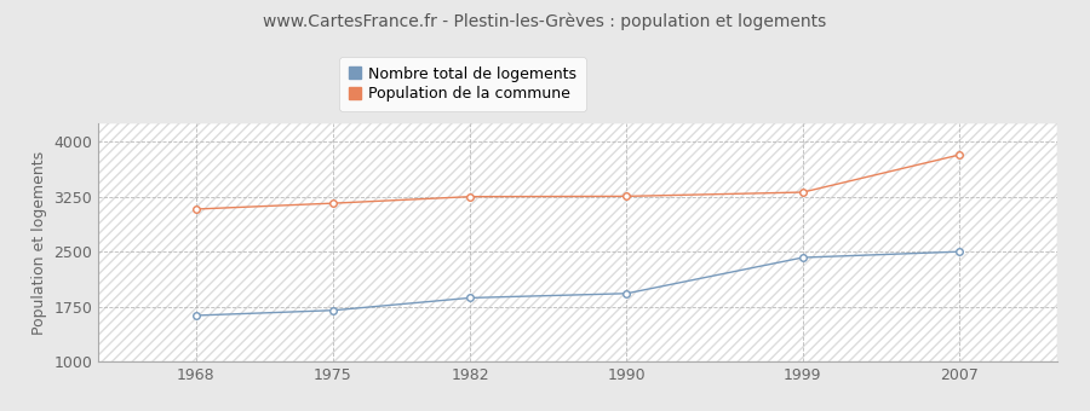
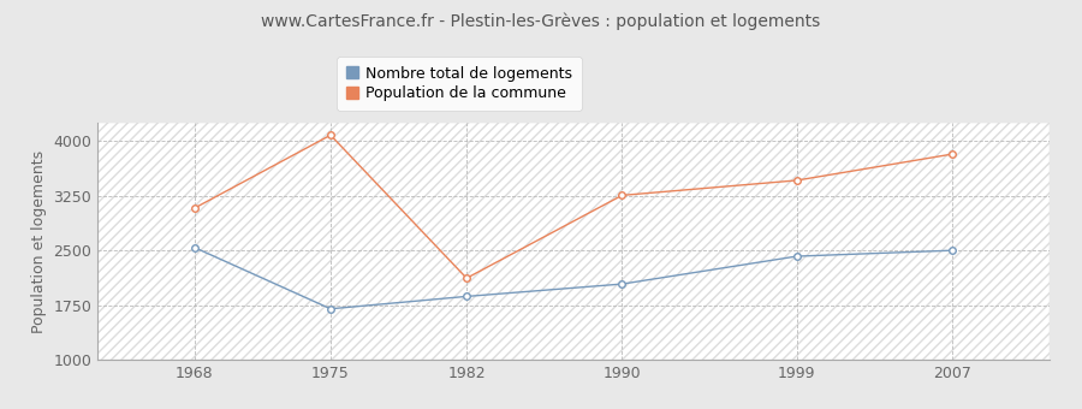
Nombre total de logements/1968: 1630 -> 2540
Population de la commune/1975: 3160 -> 4080
Population de la commune/1982: 3250 -> 2120
Nombre total de logements/1990: 1930 -> 2040
Population de la commune/1999: 3310 -> 3460
